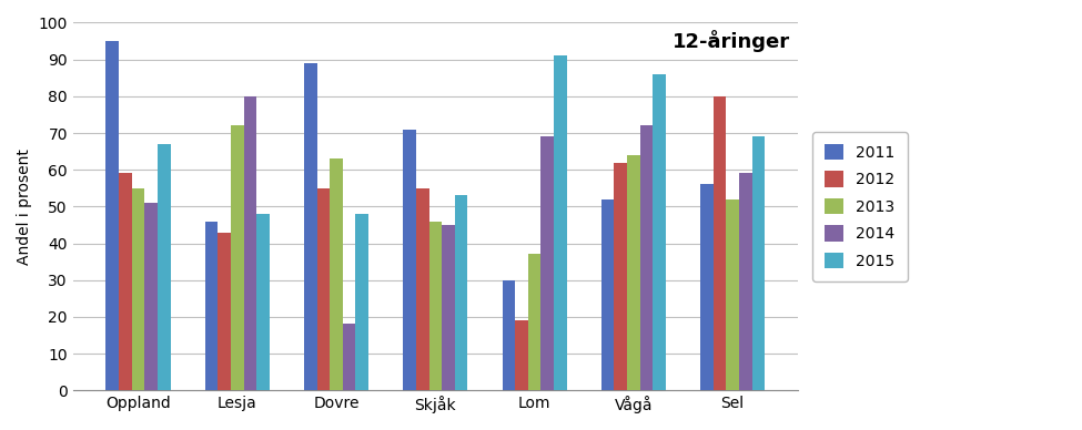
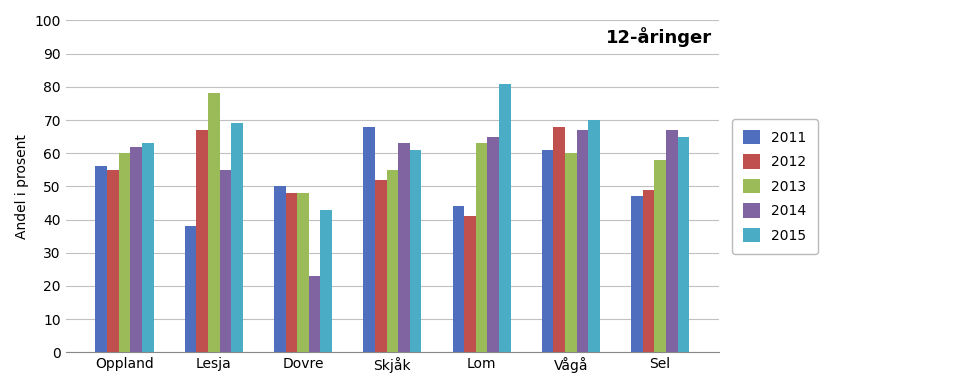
2011/Oppland: 95 -> 56
2012/Oppland: 59 -> 55
2013/Oppland: 55 -> 60
2014/Oppland: 51 -> 62
2015/Oppland: 67 -> 63
2011/Lesja: 46 -> 38
2012/Lesja: 43 -> 67
2013/Lesja: 72 -> 78
2014/Lesja: 80 -> 55
2015/Lesja: 48 -> 69
2011/Dovre: 89 -> 50
2012/Dovre: 55 -> 48
2013/Dovre: 63 -> 48
2014/Dovre: 18 -> 23
2015/Dovre: 48 -> 43
2011/Skjåk: 71 -> 68
2012/Skjåk: 55 -> 52
2013/Skjåk: 46 -> 55
2014/Skjåk: 45 -> 63
2015/Skjåk: 53 -> 61
2011/Lom: 30 -> 44
2012/Lom: 19 -> 41
2013/Lom: 37 -> 63
2014/Lom: 69 -> 65
2015/Lom: 91 -> 81
2011/Vågå: 52 -> 61
2012/Vågå: 62 -> 68
2013/Vågå: 64 -> 60
2014/Vågå: 72 -> 67
2015/Vågå: 86 -> 70
2011/Sel: 56 -> 47
2012/Sel: 80 -> 49
2013/Sel: 52 -> 58
2014/Sel: 59 -> 67
2015/Sel: 69 -> 65
